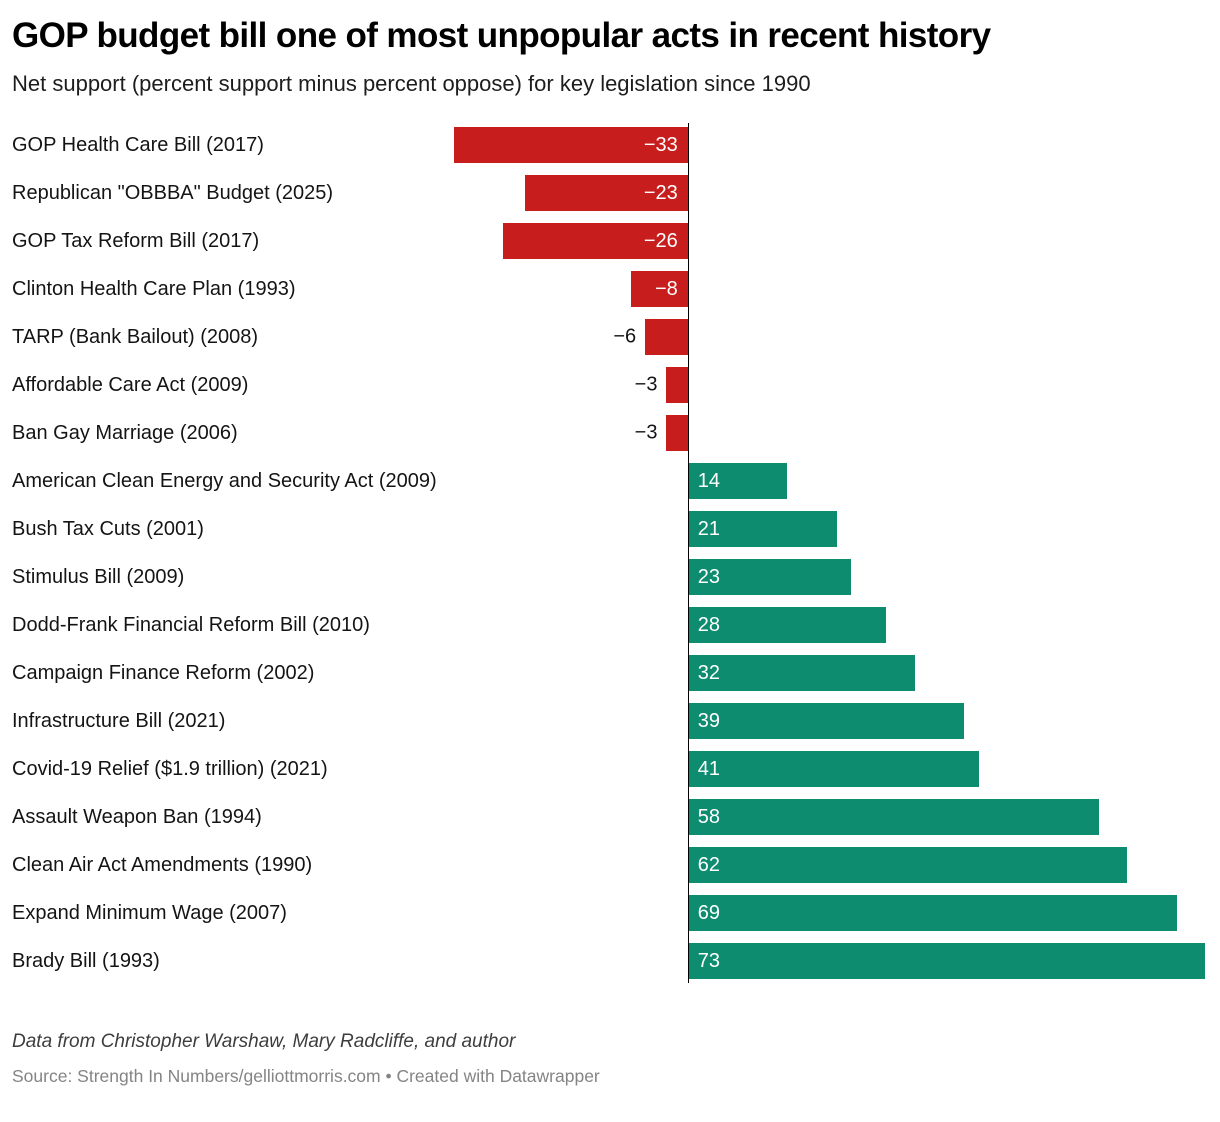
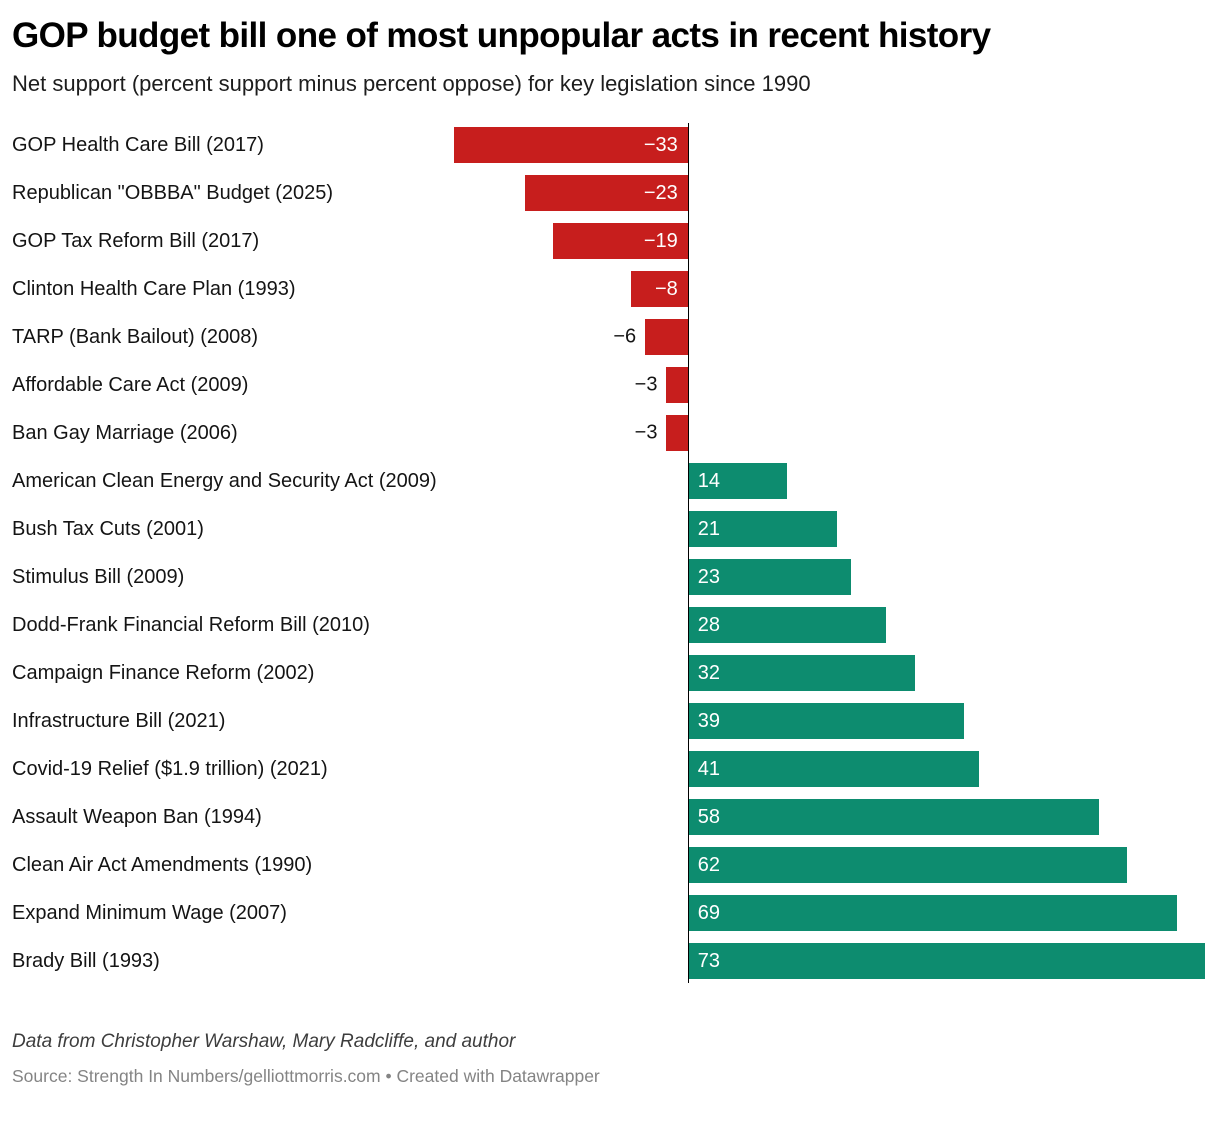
GOP Tax Reform Bill (2017): −26 -> −19
